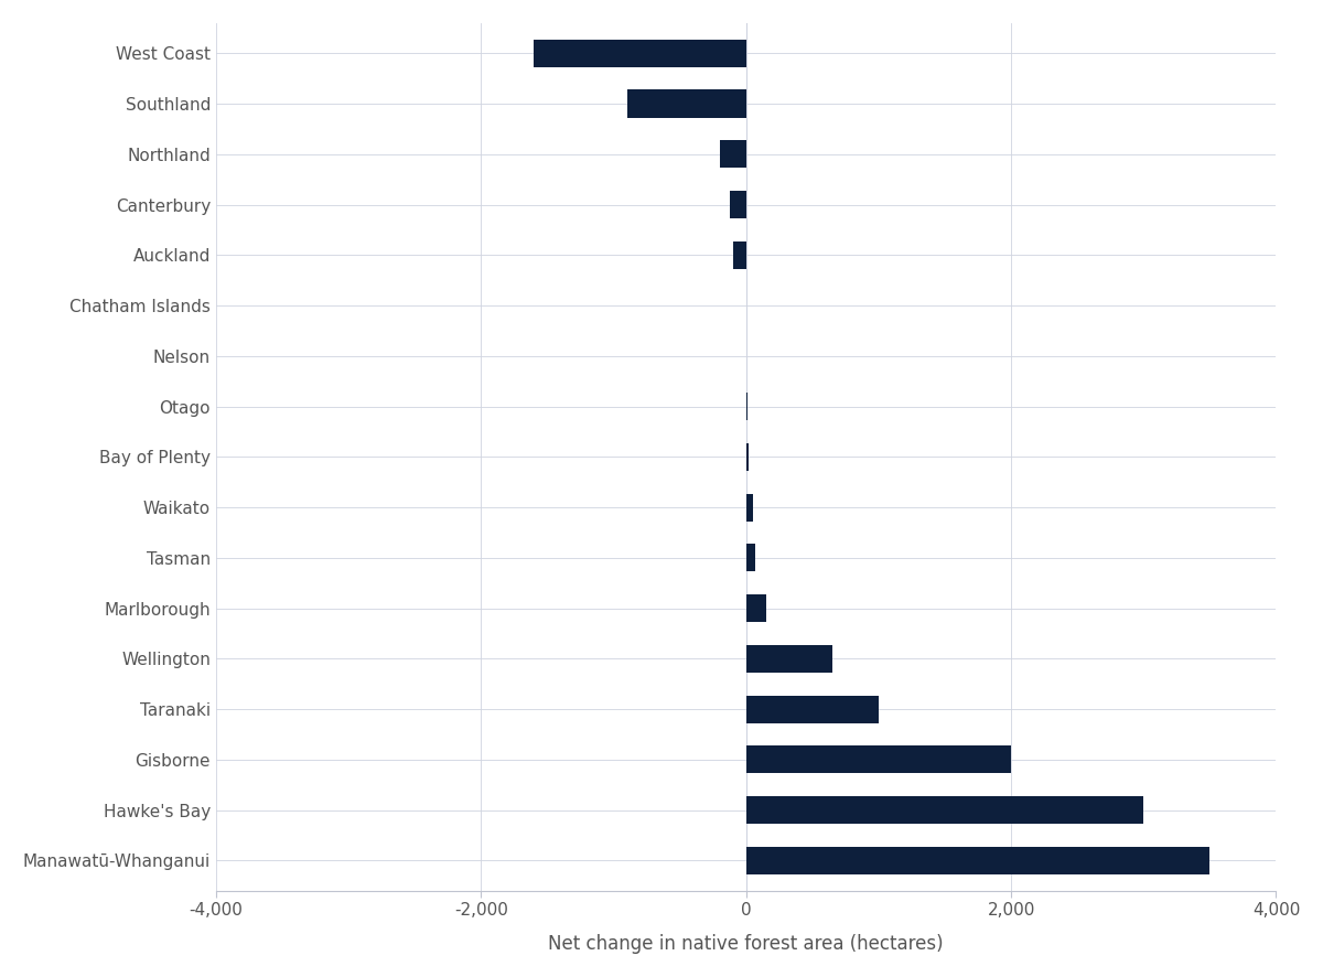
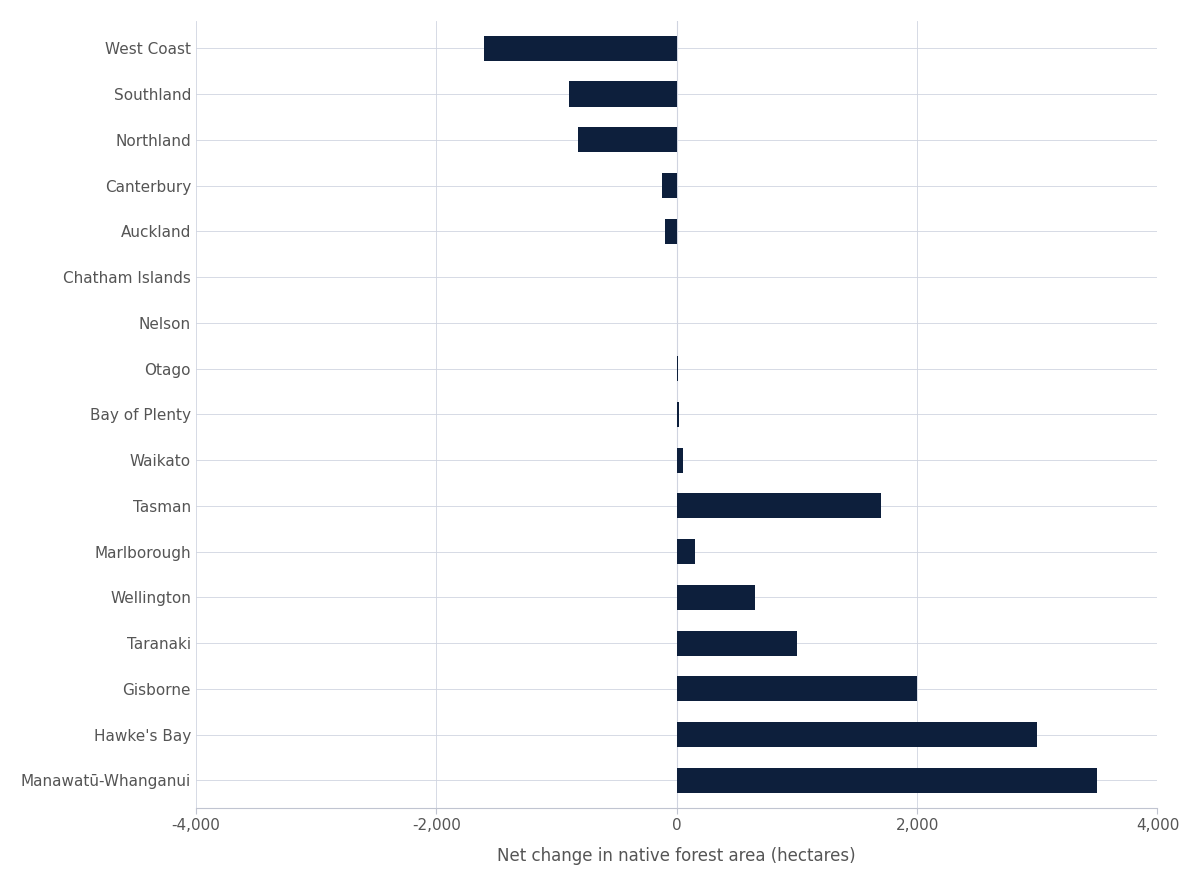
Northland: -200 -> -820
Tasman: 70 -> 1,700
